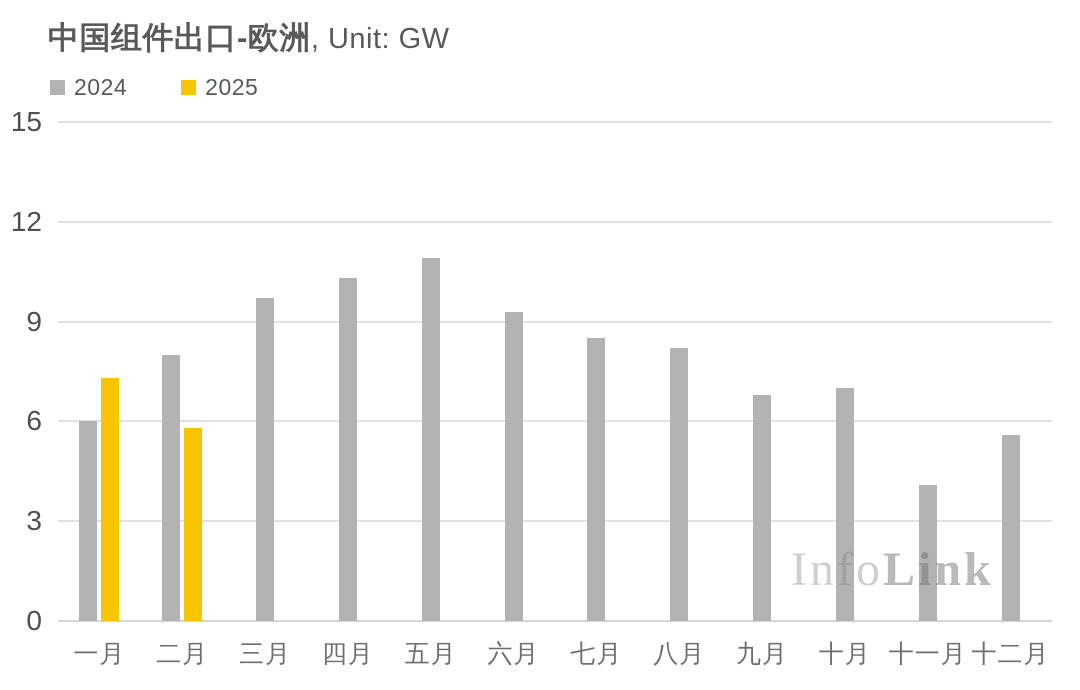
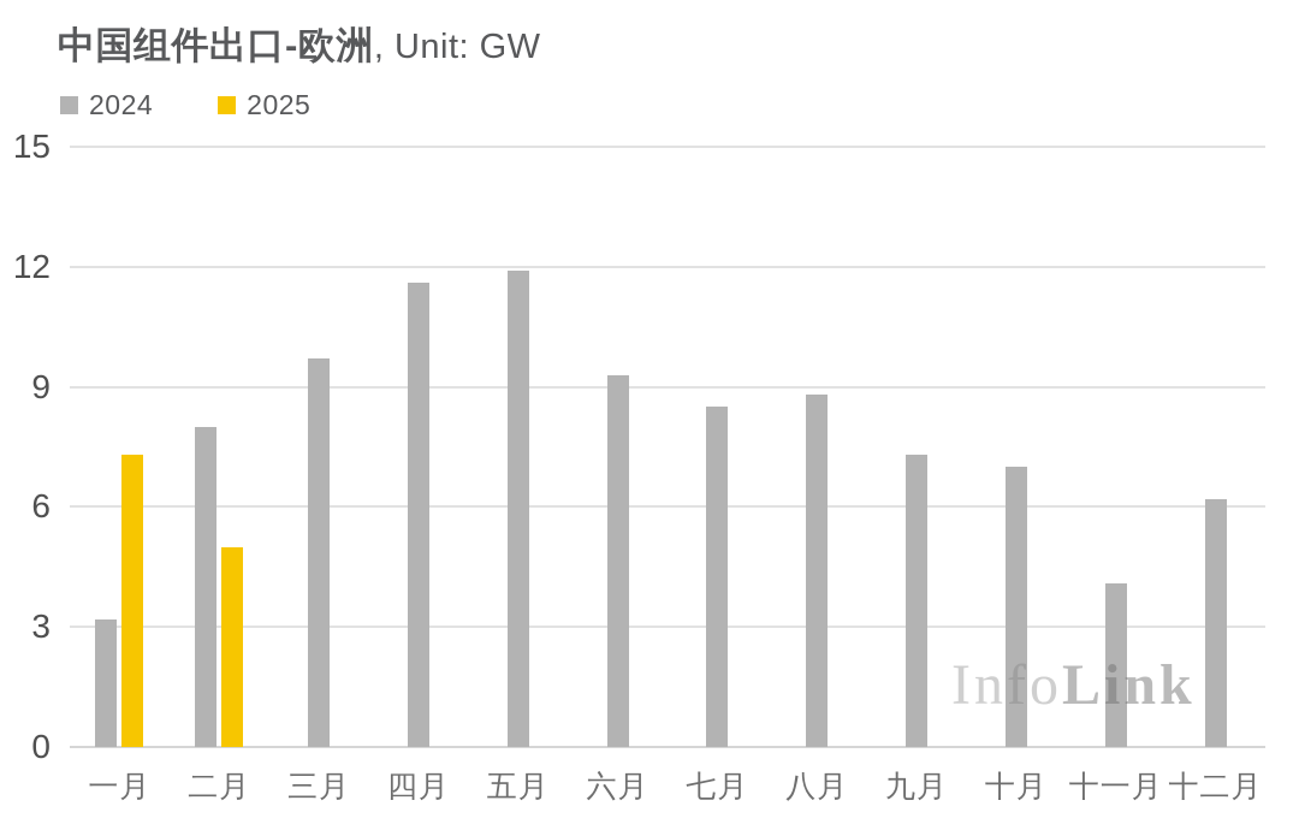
2024/一月: 6.0 -> 3.2
2025/二月: 5.8 -> 5.0
2024/四月: 10.3 -> 11.6
2024/五月: 10.9 -> 11.9
2024/八月: 8.2 -> 8.8
2024/九月: 6.8 -> 7.3
2024/十二月: 5.6 -> 6.2
